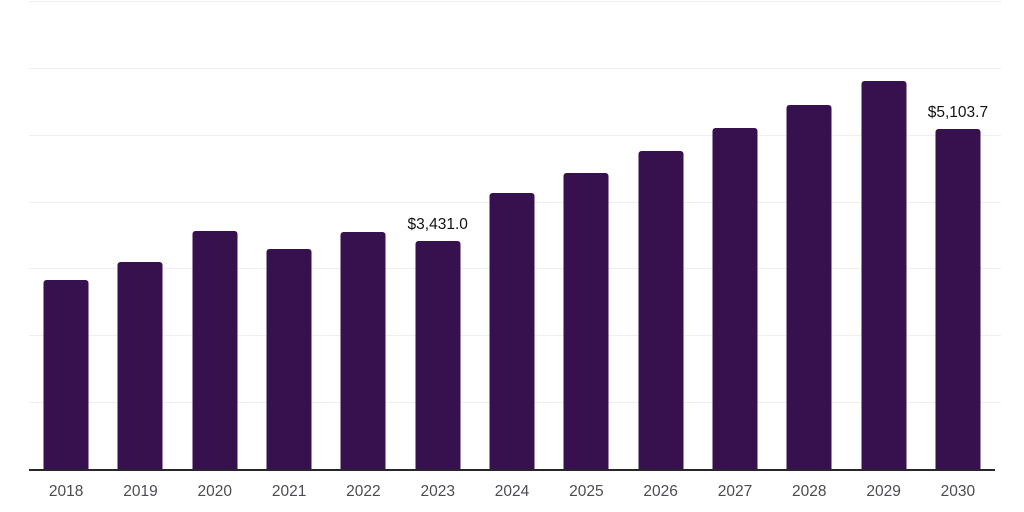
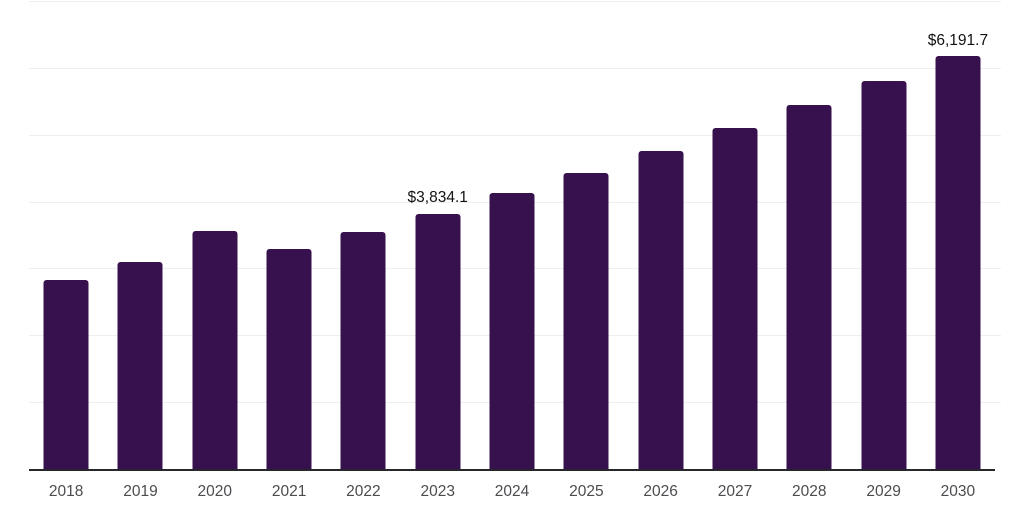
2023: $3,431.0 -> $3,834.1
2030: $5,103.7 -> $6,191.7
